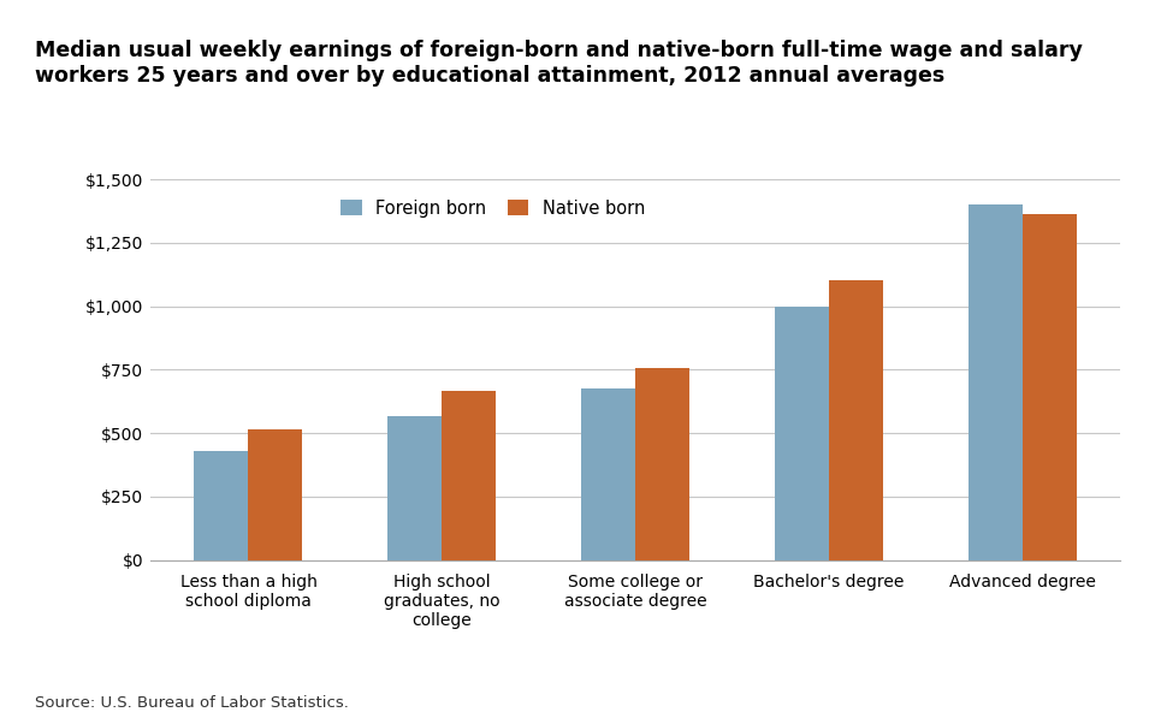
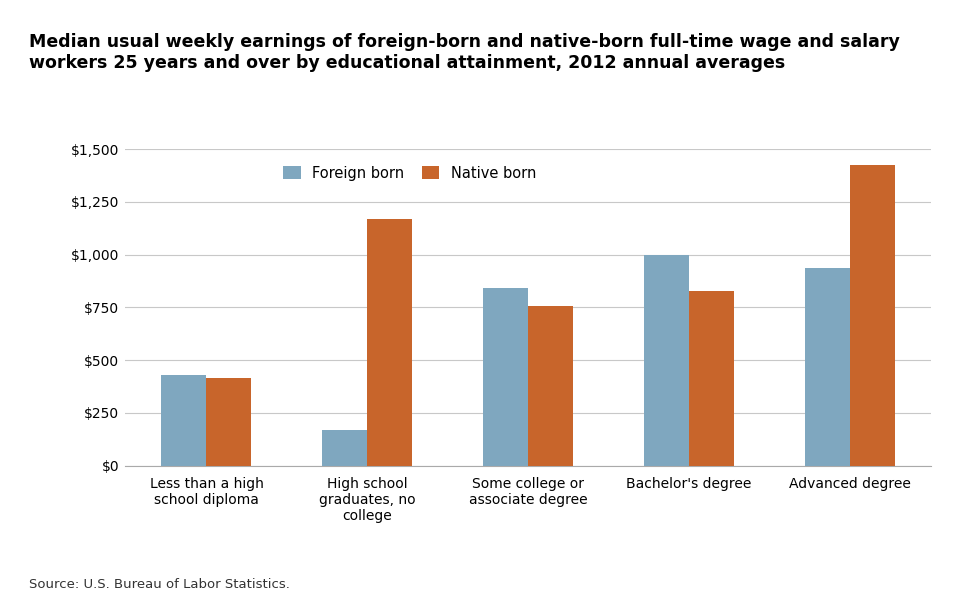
Native born/Less than a high school diploma: $515 -> $415
Foreign born/High school graduates, no college: $565 -> $170
Native born/High school graduates, no college: $665 -> $1,170
Foreign born/Some college or associate degree: $675 -> $840
Native born/Bachelor's degree: $1,105 -> $830
Foreign born/Advanced degree: $1,400 -> $935
Native born/Advanced degree: $1,365 -> $1,425
